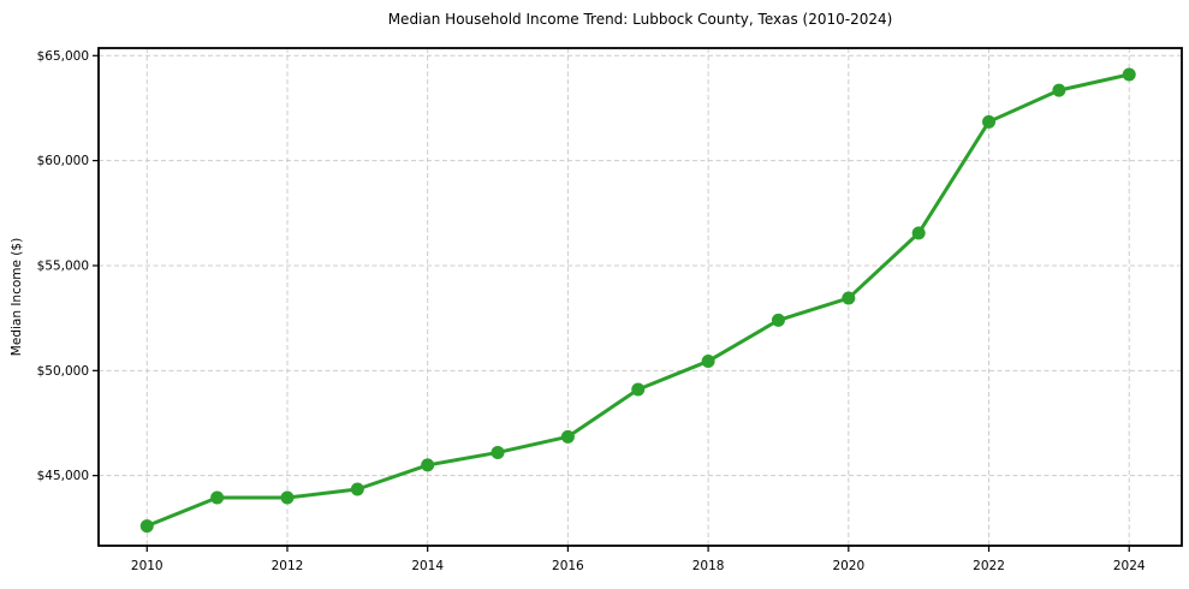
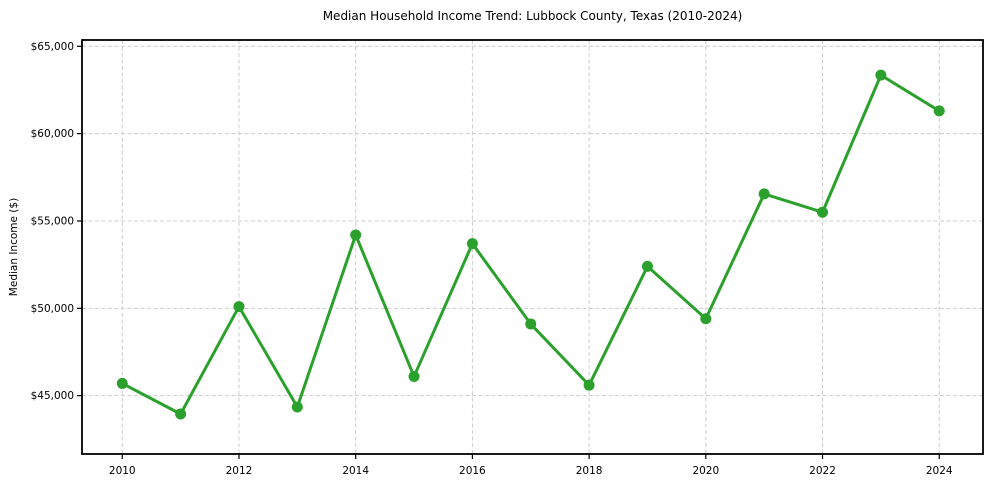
2010: $42600 -> $45700
2012: $44000 -> $50100
2014: $45500 -> $54200
2016: $46800 -> $53700
2018: $50400 -> $45600
2020: $53400 -> $49400
2022: $61800 -> $55500
2024: $64100 -> $61300
